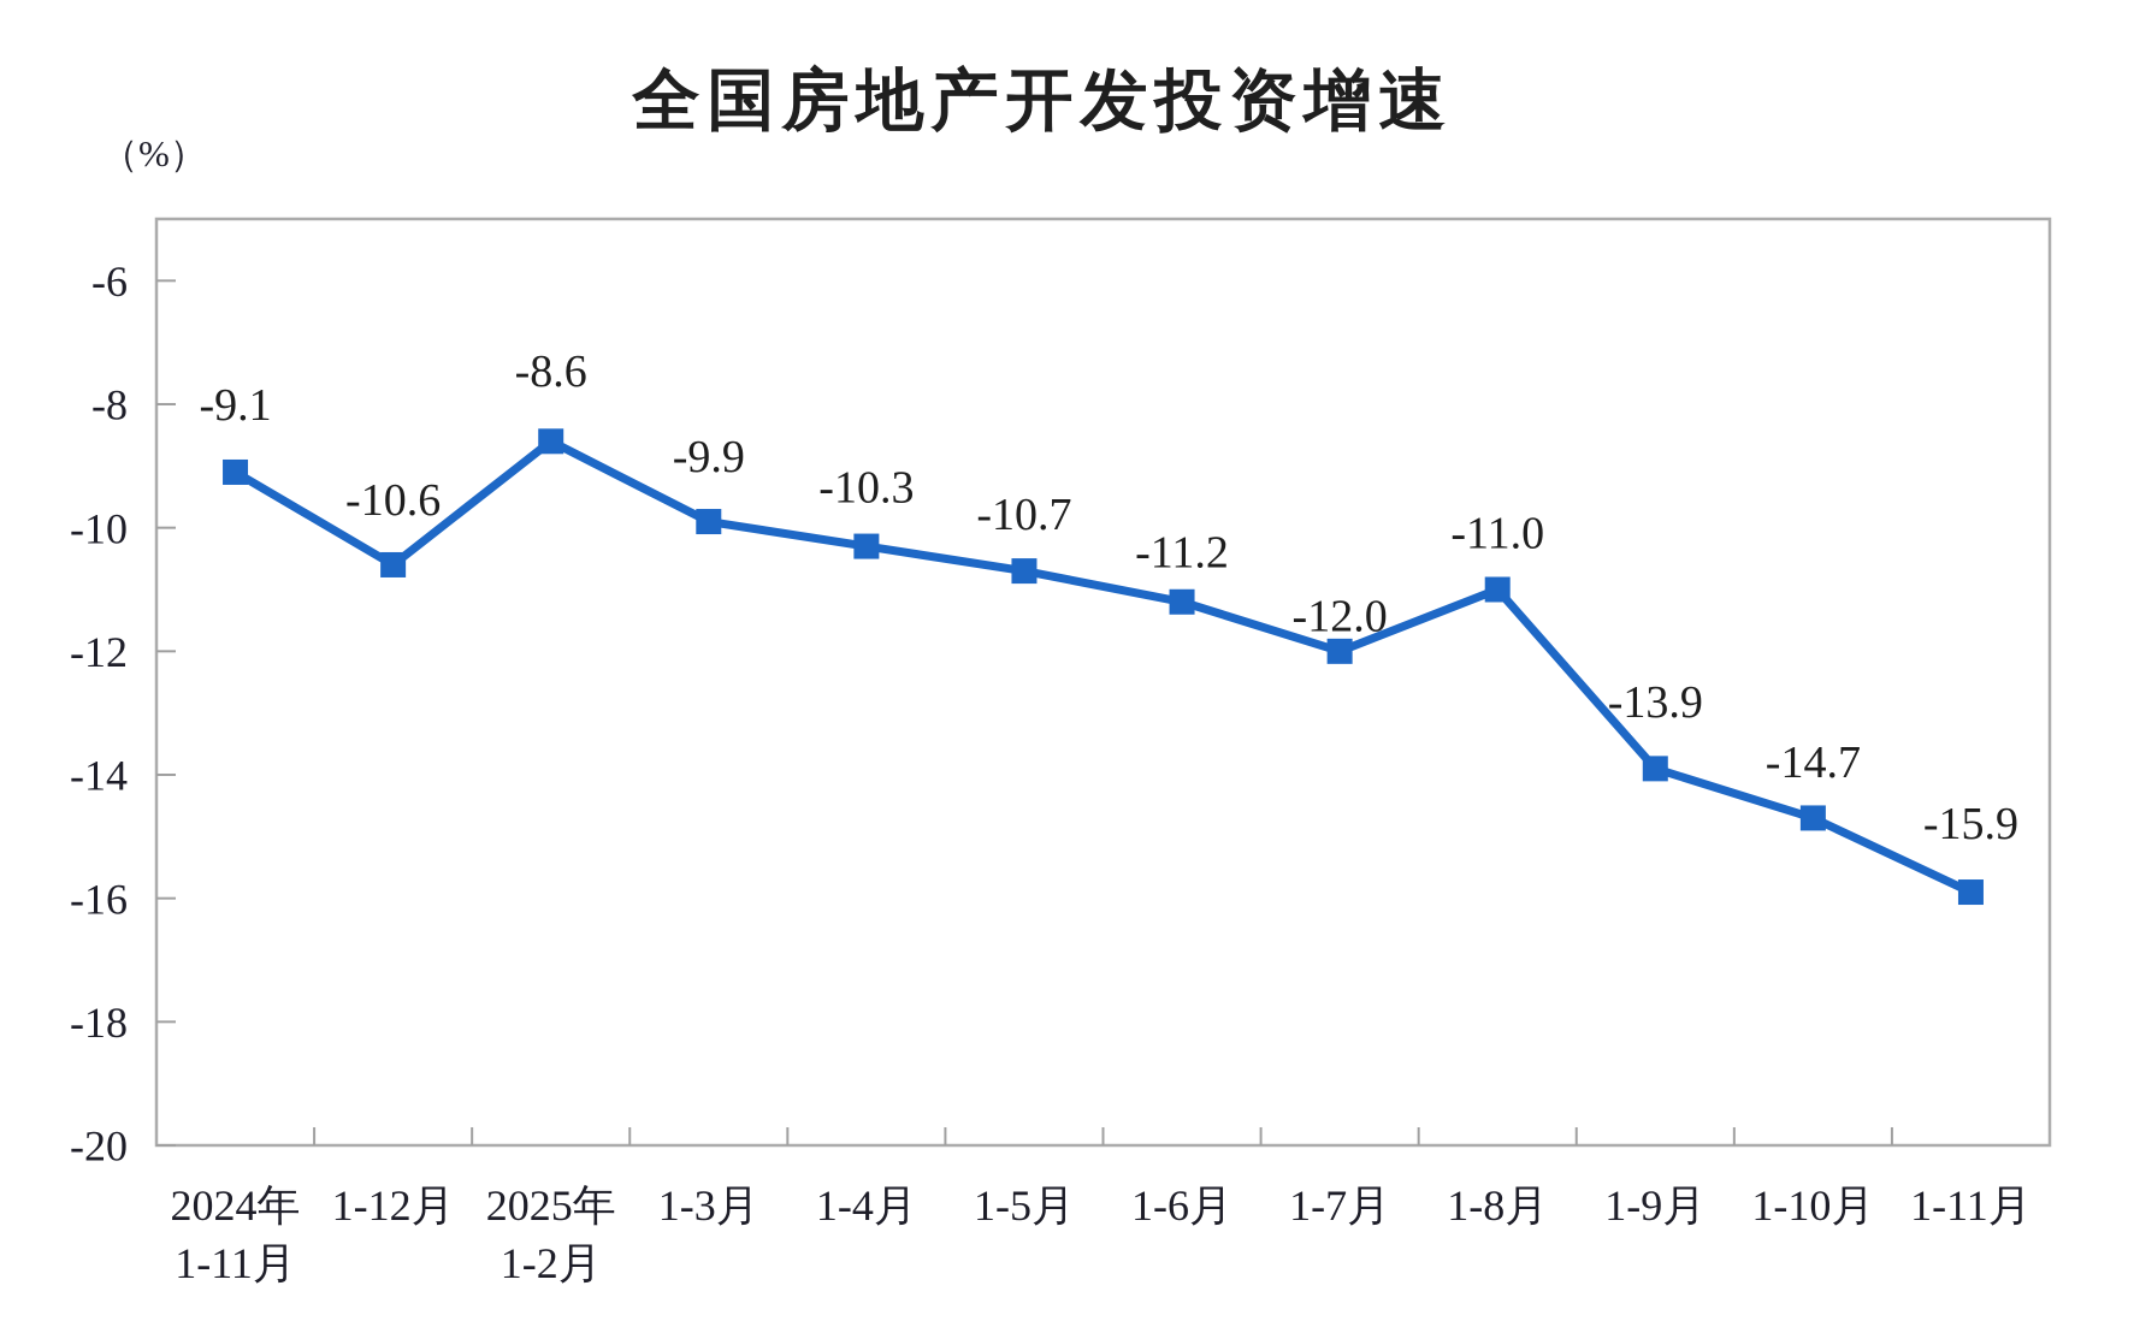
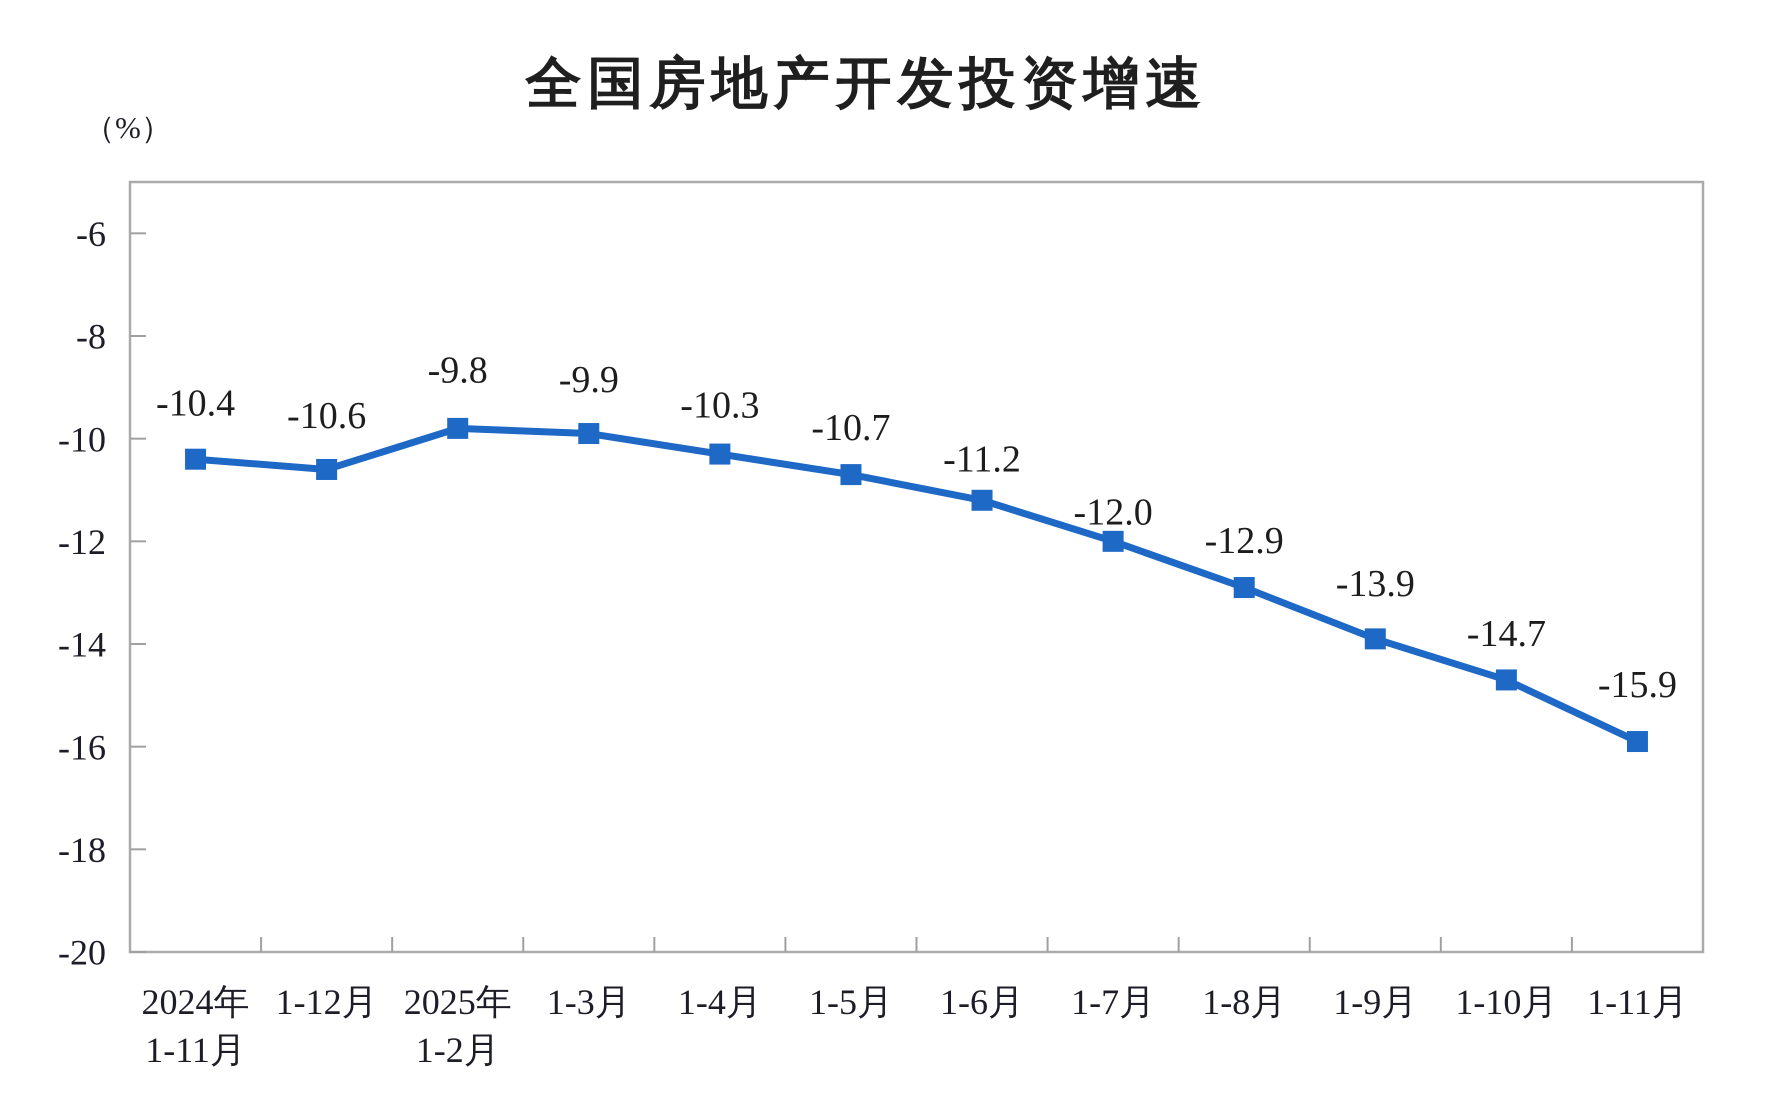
2024年 1-11月: -9.1 -> -10.4
2025年 1-2月: -8.6 -> -9.8
1-8月: -11.0 -> -12.9
